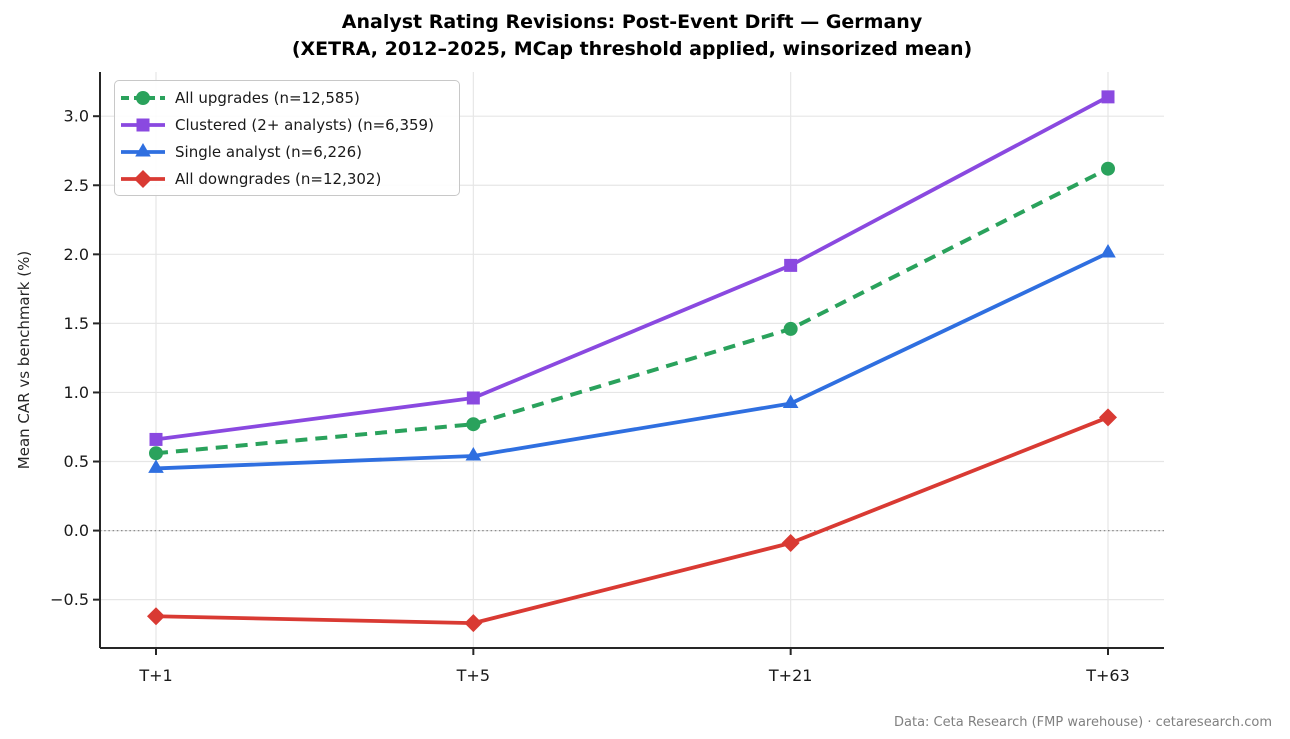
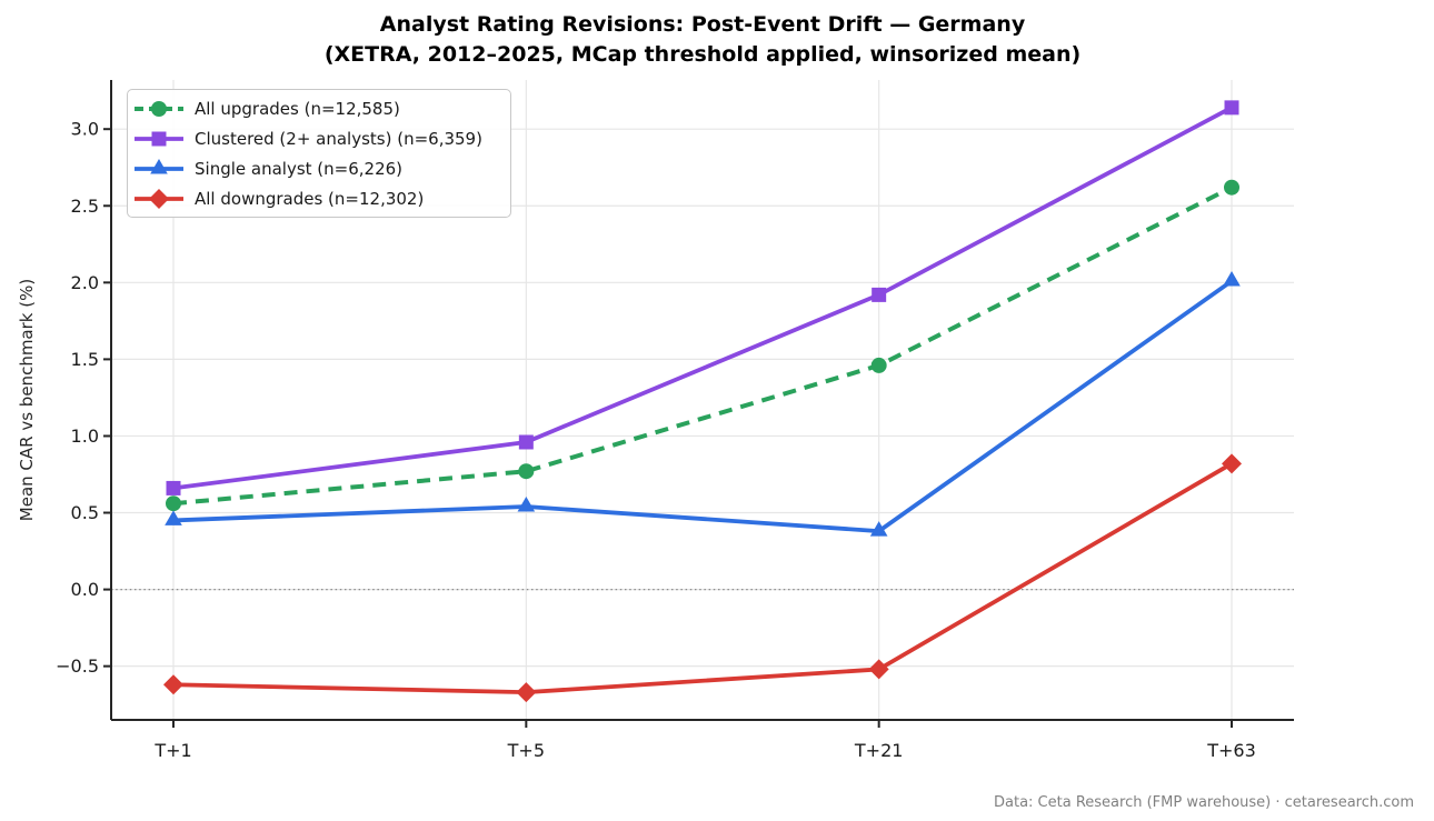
Single analyst (n=6,226)/T+21: 0.92 -> 0.38
All downgrades (n=12,302)/T+21: -0.09 -> -0.52
